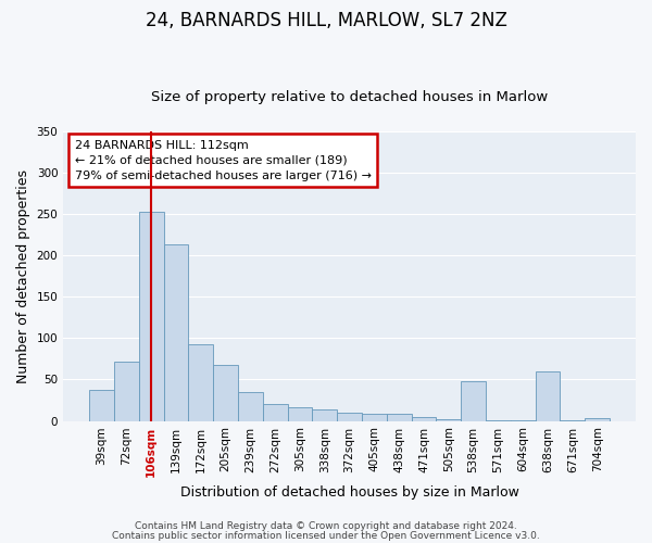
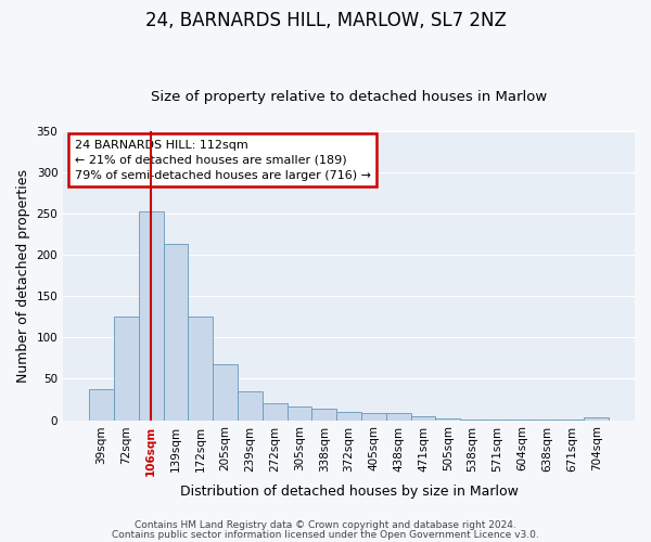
72sqm: 72 -> 125
172sqm: 92 -> 125
538sqm: 48 -> 1
638sqm: 60 -> 0
